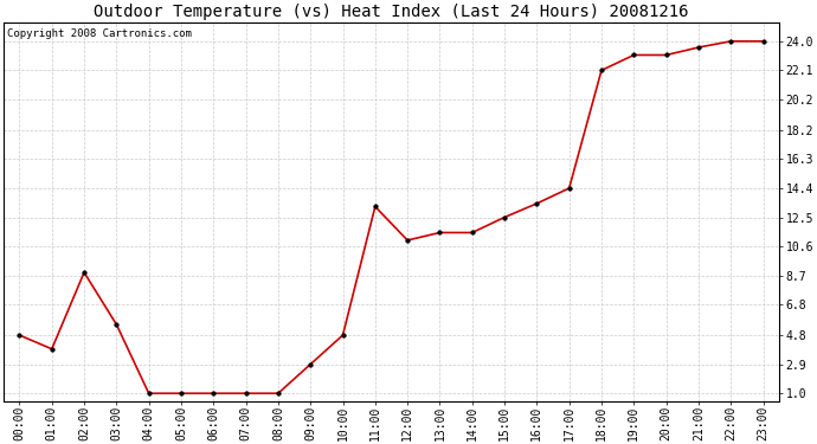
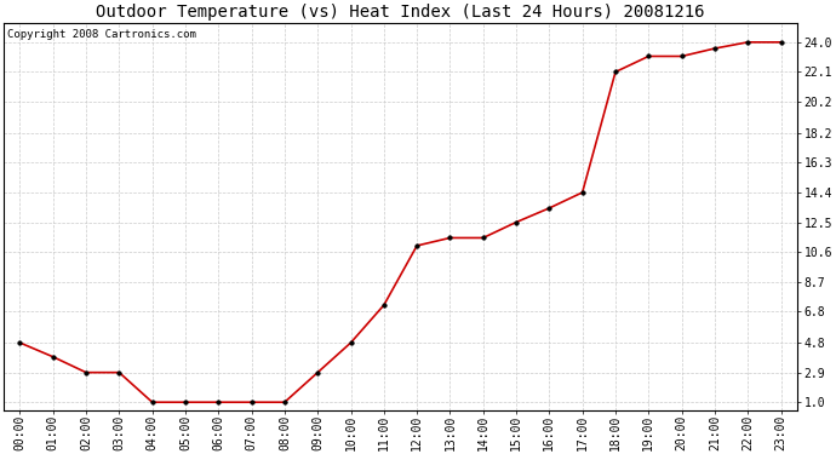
02:00: 8.9 -> 2.9
03:00: 5.5 -> 2.9
11:00: 13.2 -> 7.2
